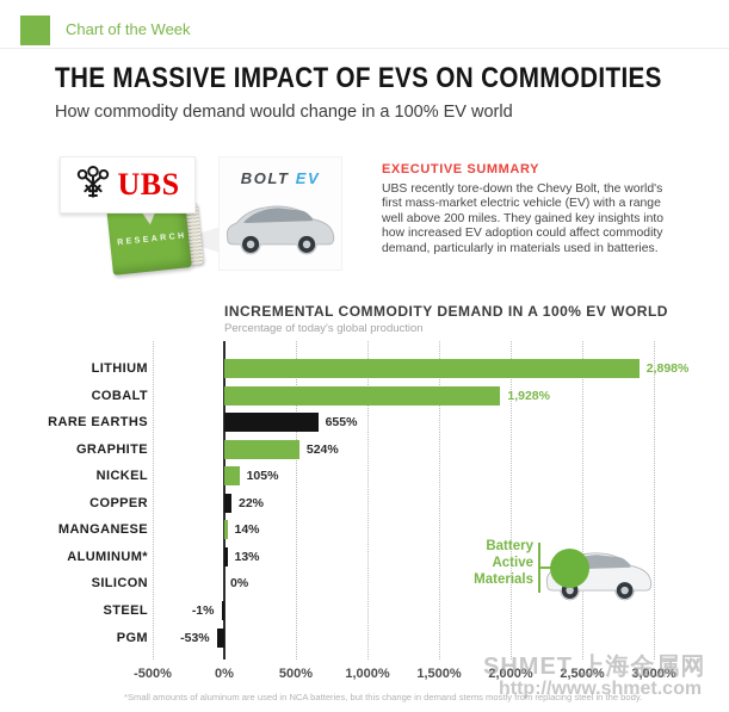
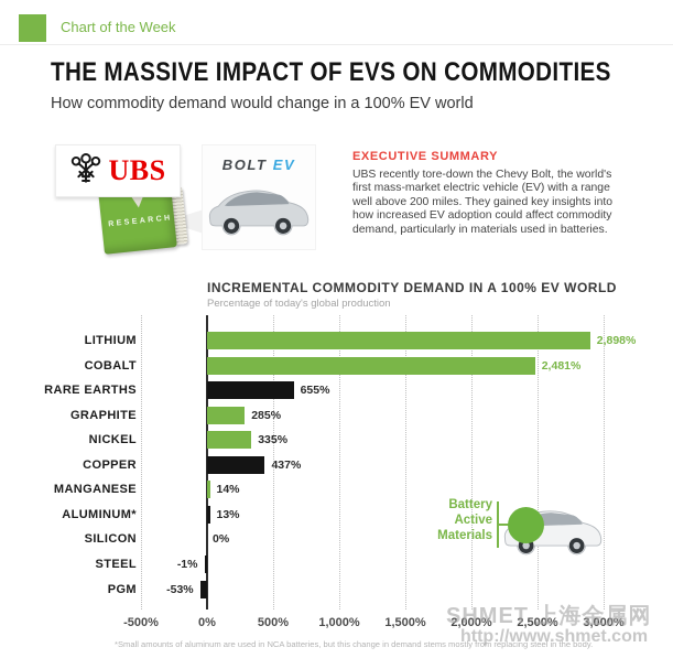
COBALT: 1,928% -> 2,481%
GRAPHITE: 524% -> 285%
NICKEL: 105% -> 335%
COPPER: 22% -> 437%
